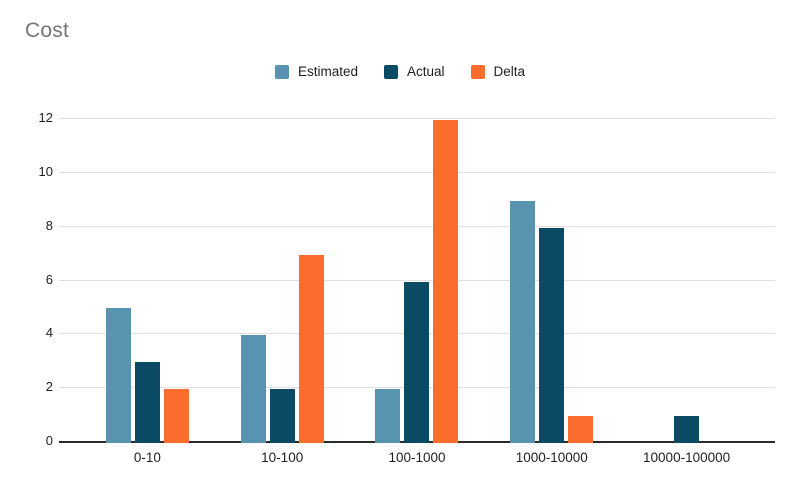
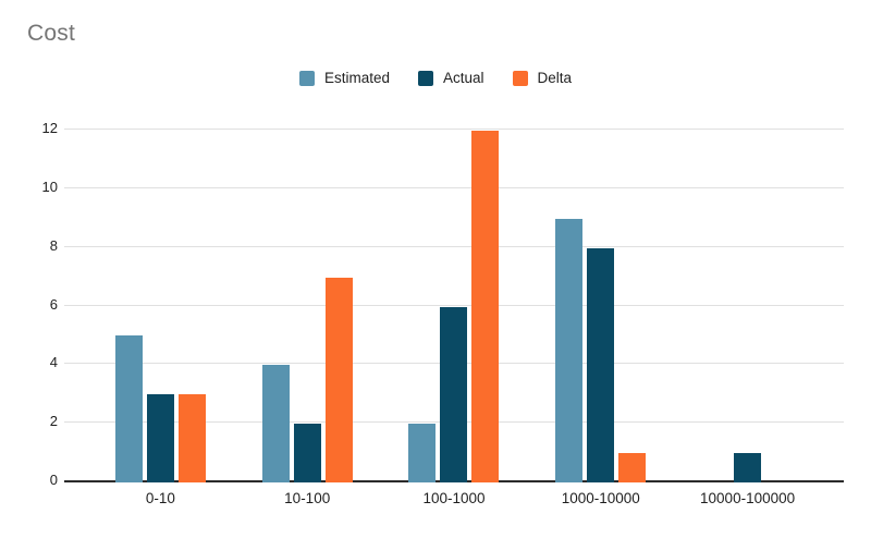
Delta/0-10: 2 -> 3
